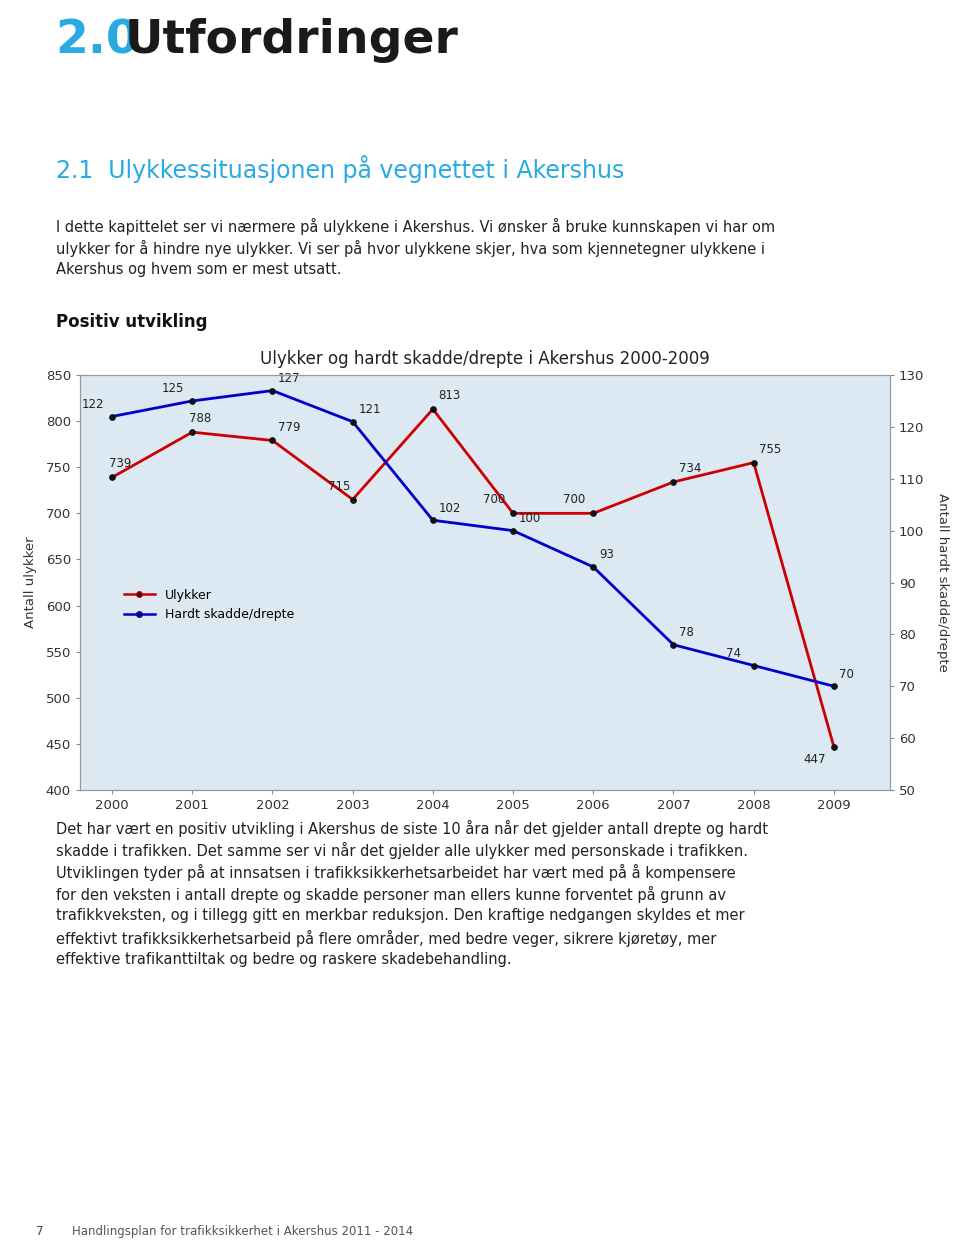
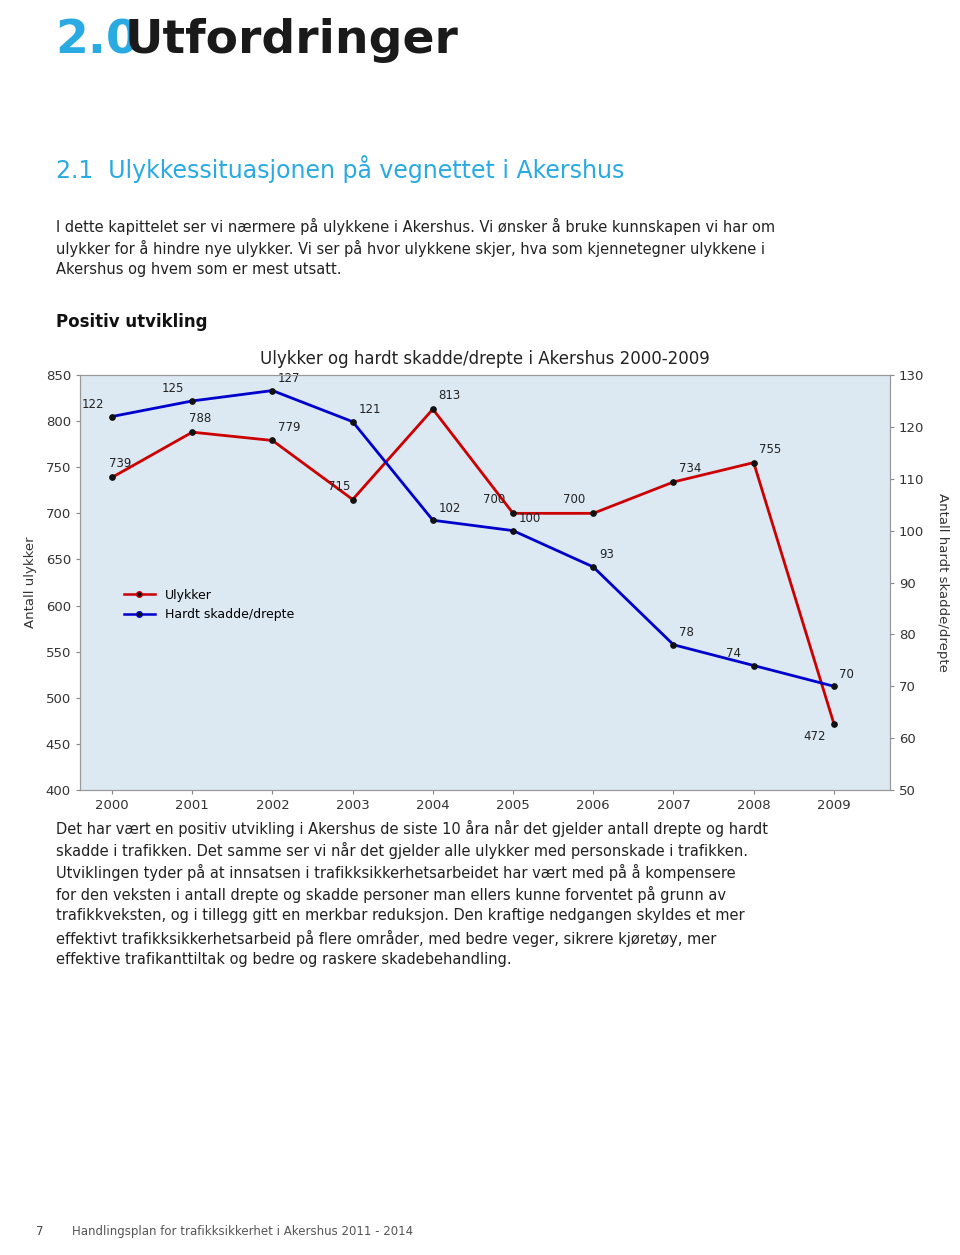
Ulykker/2009: 447 -> 472
